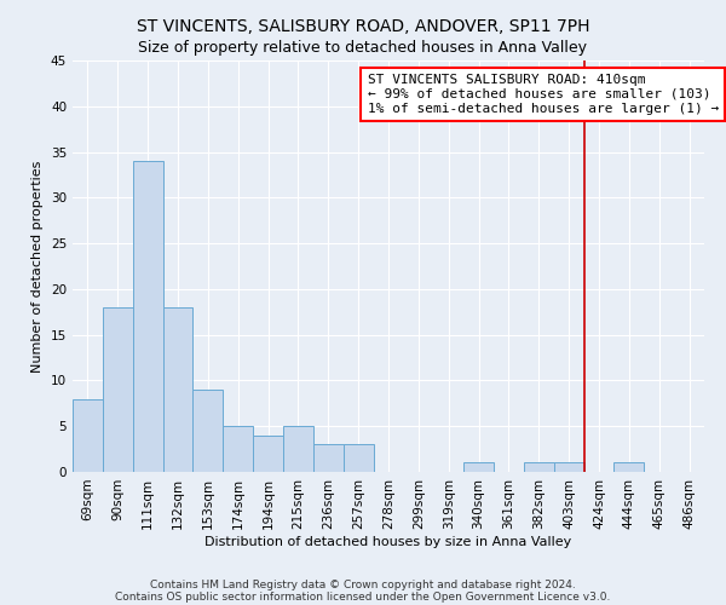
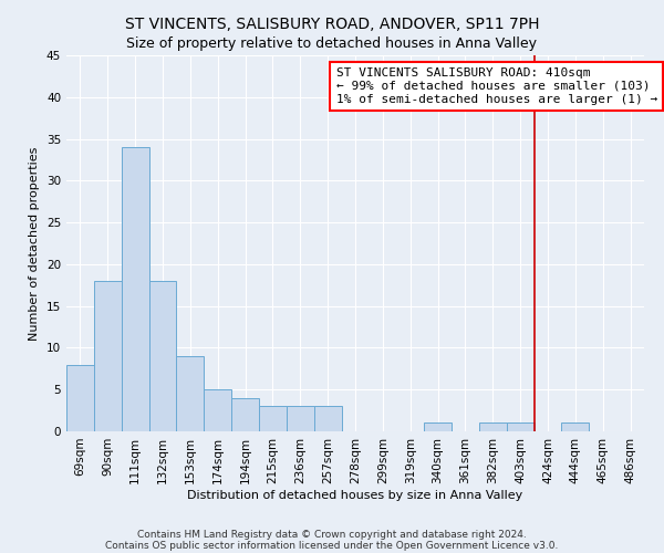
215sqm: 5 -> 3
